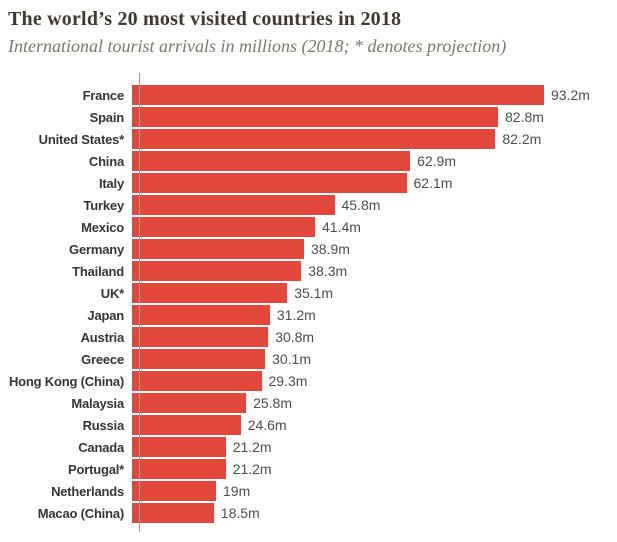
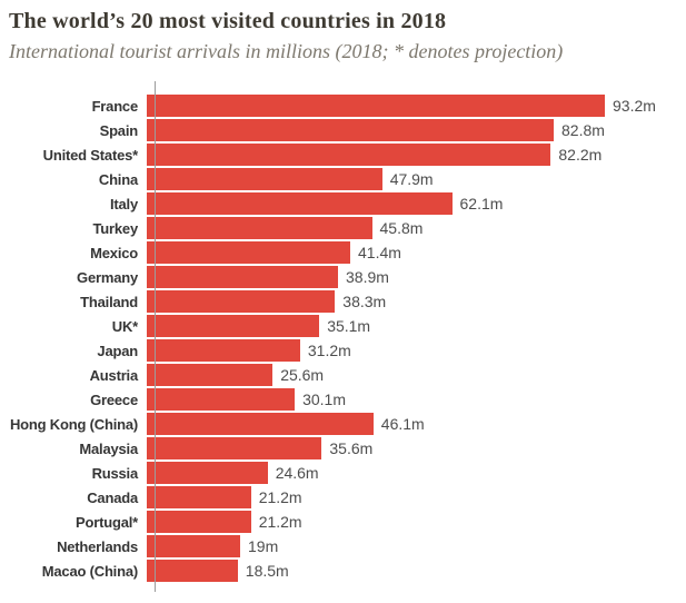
China: 62.9m -> 47.9m
Austria: 30.8m -> 25.6m
Hong Kong (China): 29.3m -> 46.1m
Malaysia: 25.8m -> 35.6m
